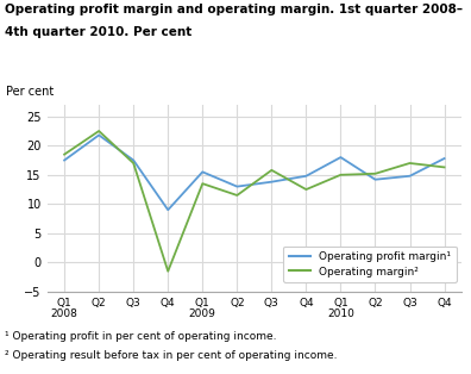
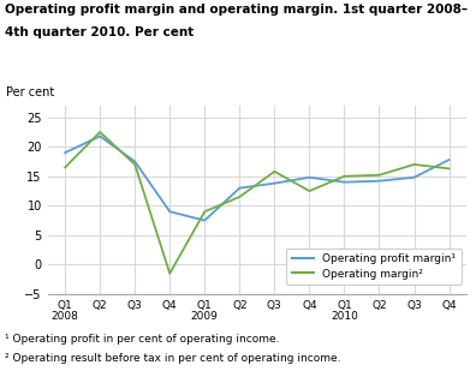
Operating profit margin¹/Q1 2008: 17.5 -> 19.0
Operating margin²/Q1 2008: 18.5 -> 16.5
Operating profit margin¹/Q1 2009: 15.5 -> 7.5
Operating margin²/Q1 2009: 13.5 -> 9.0
Operating profit margin¹/Q1 2010: 18.0 -> 14.0
